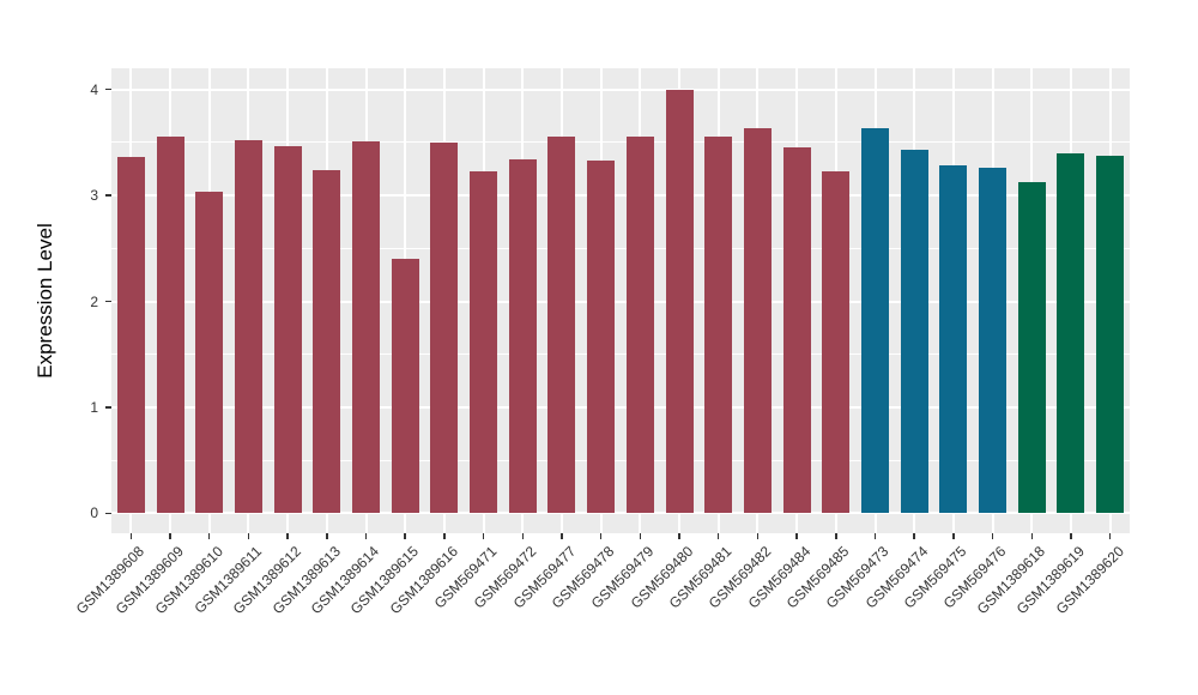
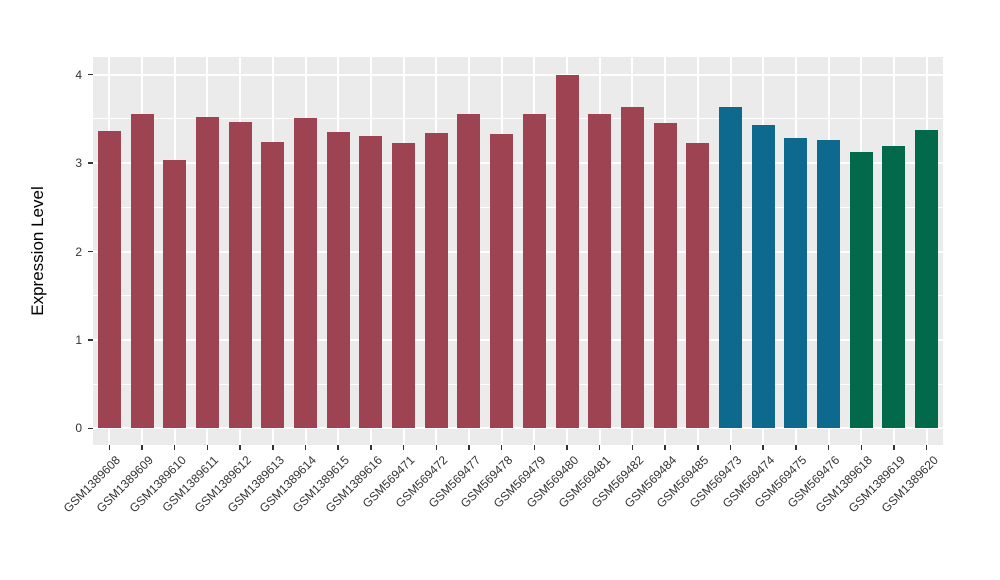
GSM1389615: 2.4 -> 3.4
GSM1389616: 3.5 -> 3.3
GSM1389619: 3.4 -> 3.2
